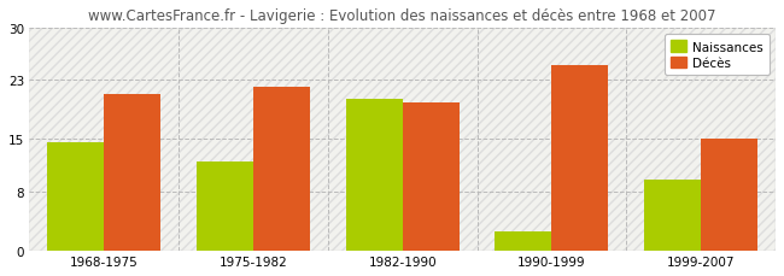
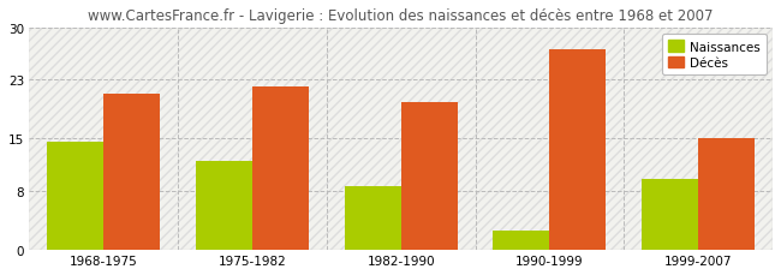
Naissances/1982-1990: 20.4 -> 8.5
Décès/1990-1999: 25 -> 27
